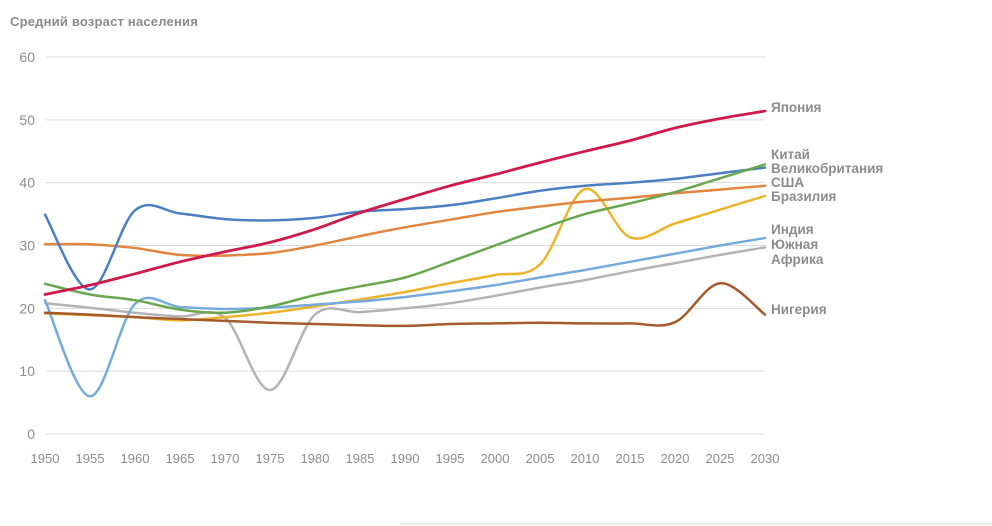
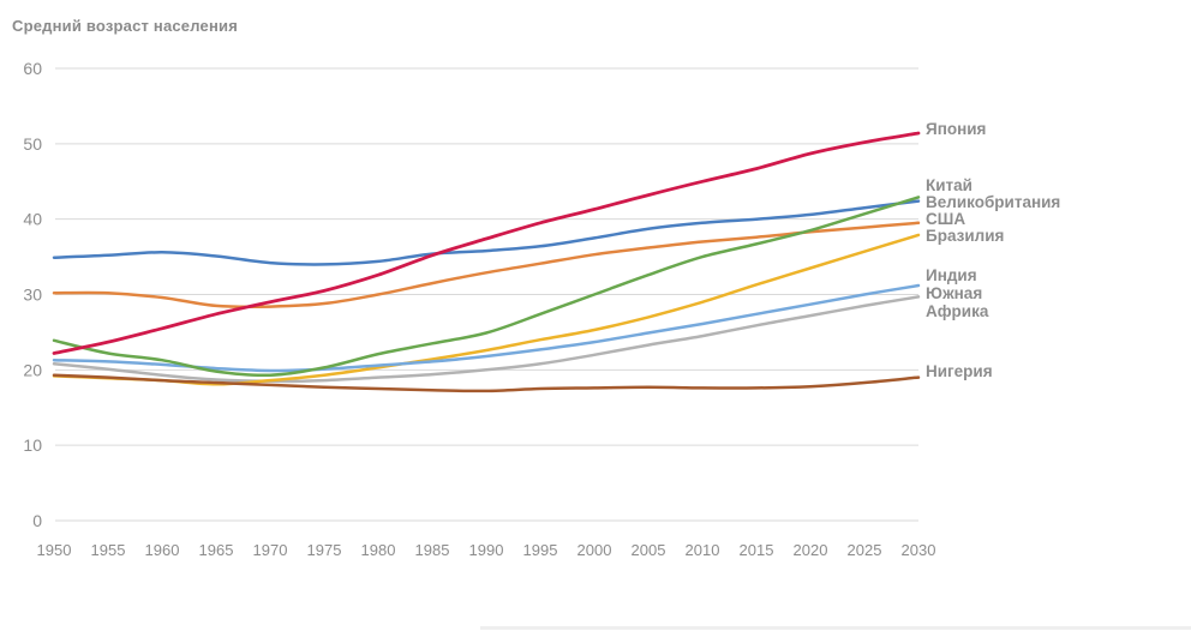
Великобритания/1955: 23 -> 35
Индия/1955: 6 -> 21
Южная Африка/1975: 7 -> 19
Бразилия/2010: 39 -> 29
Нигерия/2025: 24 -> 18
